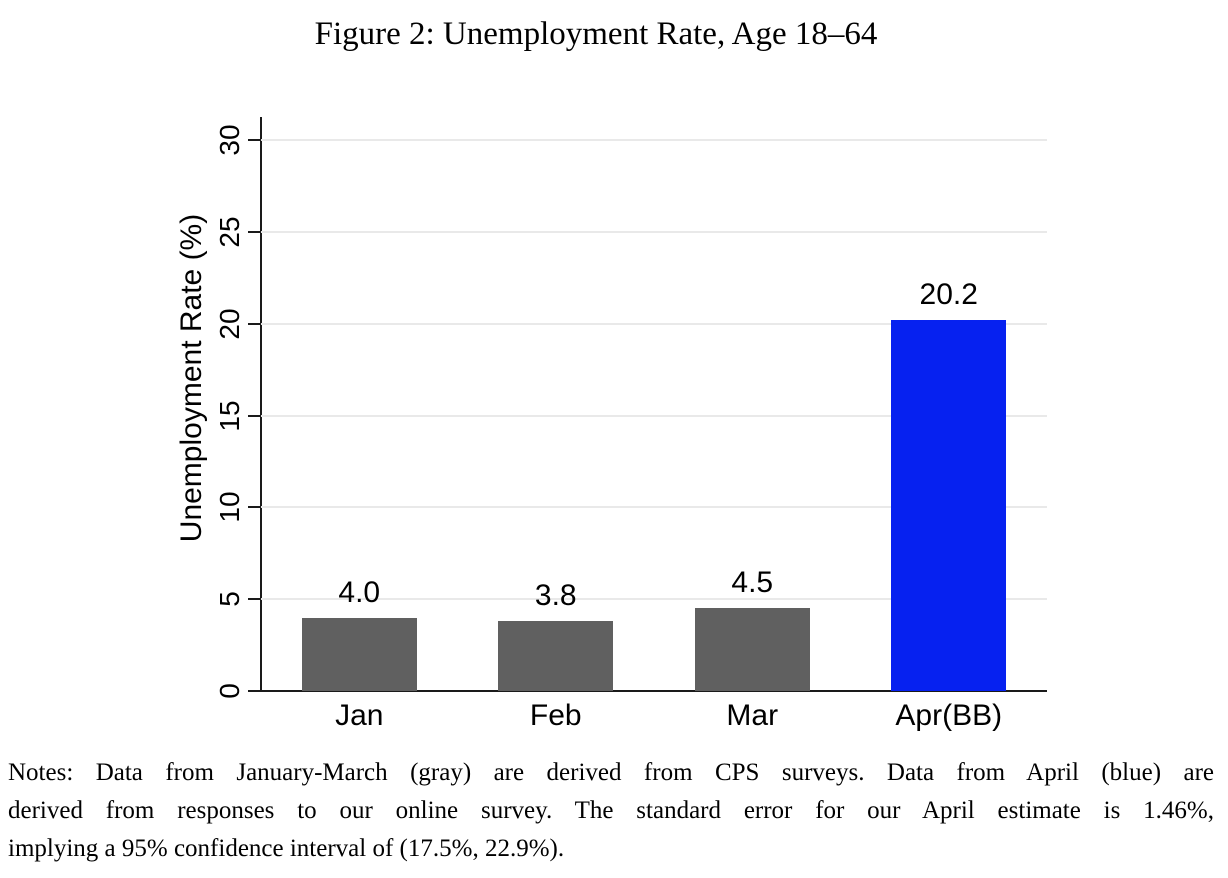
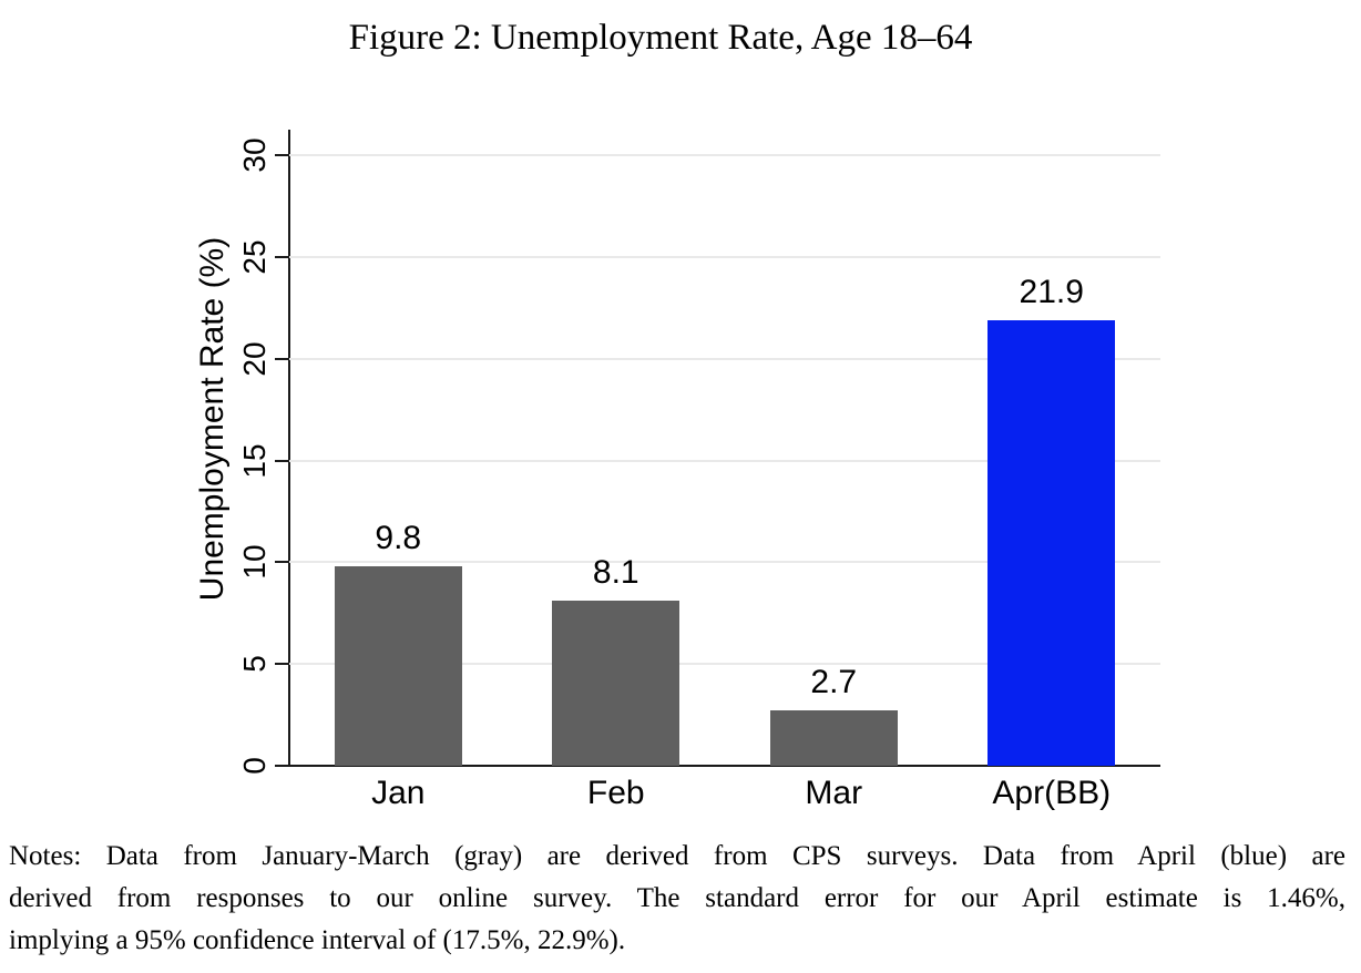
Jan: 4.0 -> 9.8
Feb: 3.8 -> 8.1
Mar: 4.5 -> 2.7
Apr(BB): 20.2 -> 21.9
